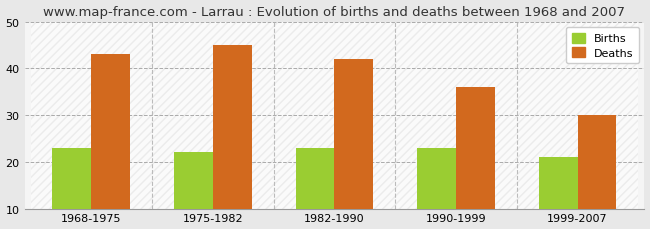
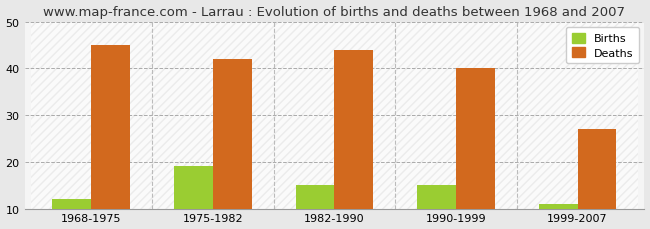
Births/1968-1975: 23 -> 12
Deaths/1968-1975: 43 -> 45
Births/1975-1982: 22 -> 19
Deaths/1975-1982: 45 -> 42
Births/1982-1990: 23 -> 15
Deaths/1982-1990: 42 -> 44
Births/1990-1999: 23 -> 15
Deaths/1990-1999: 36 -> 40
Births/1999-2007: 21 -> 11
Deaths/1999-2007: 30 -> 27
